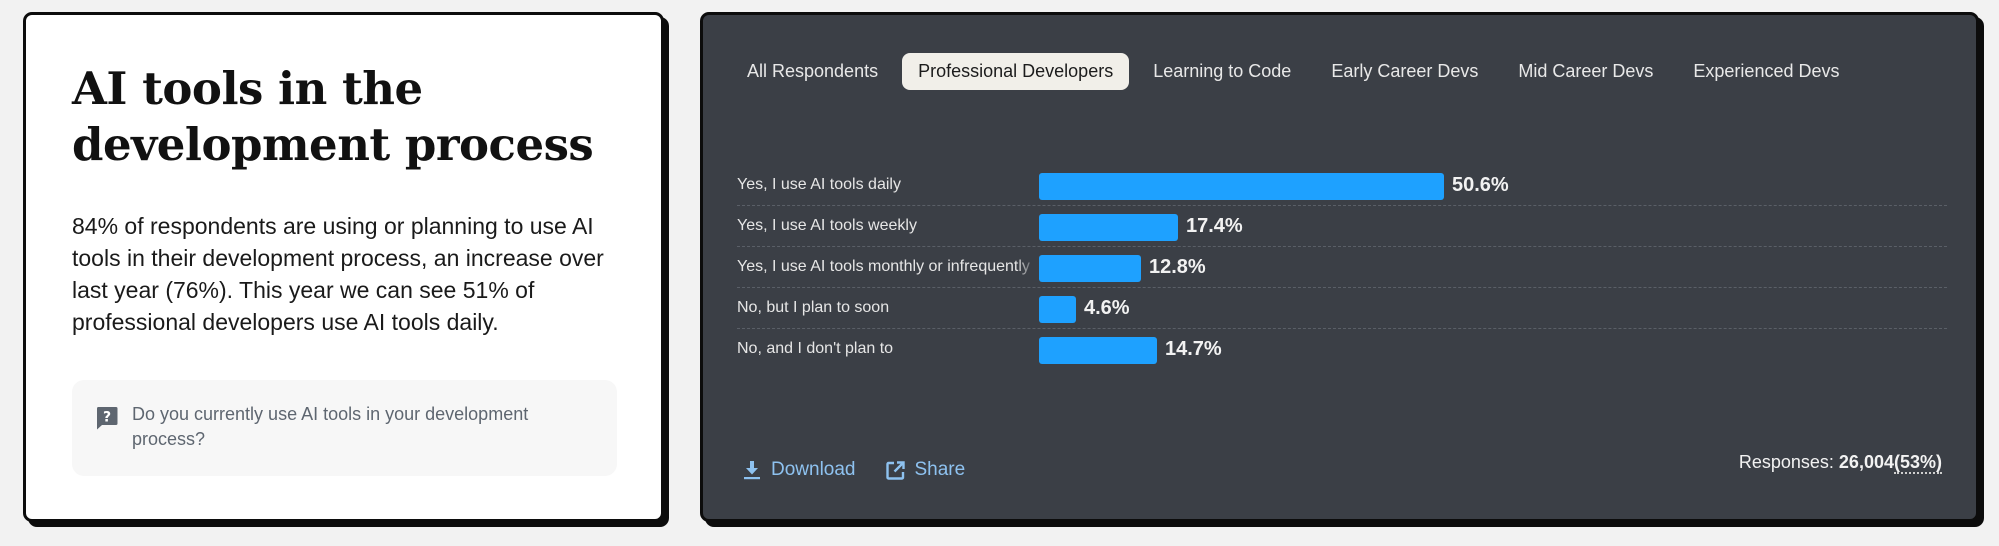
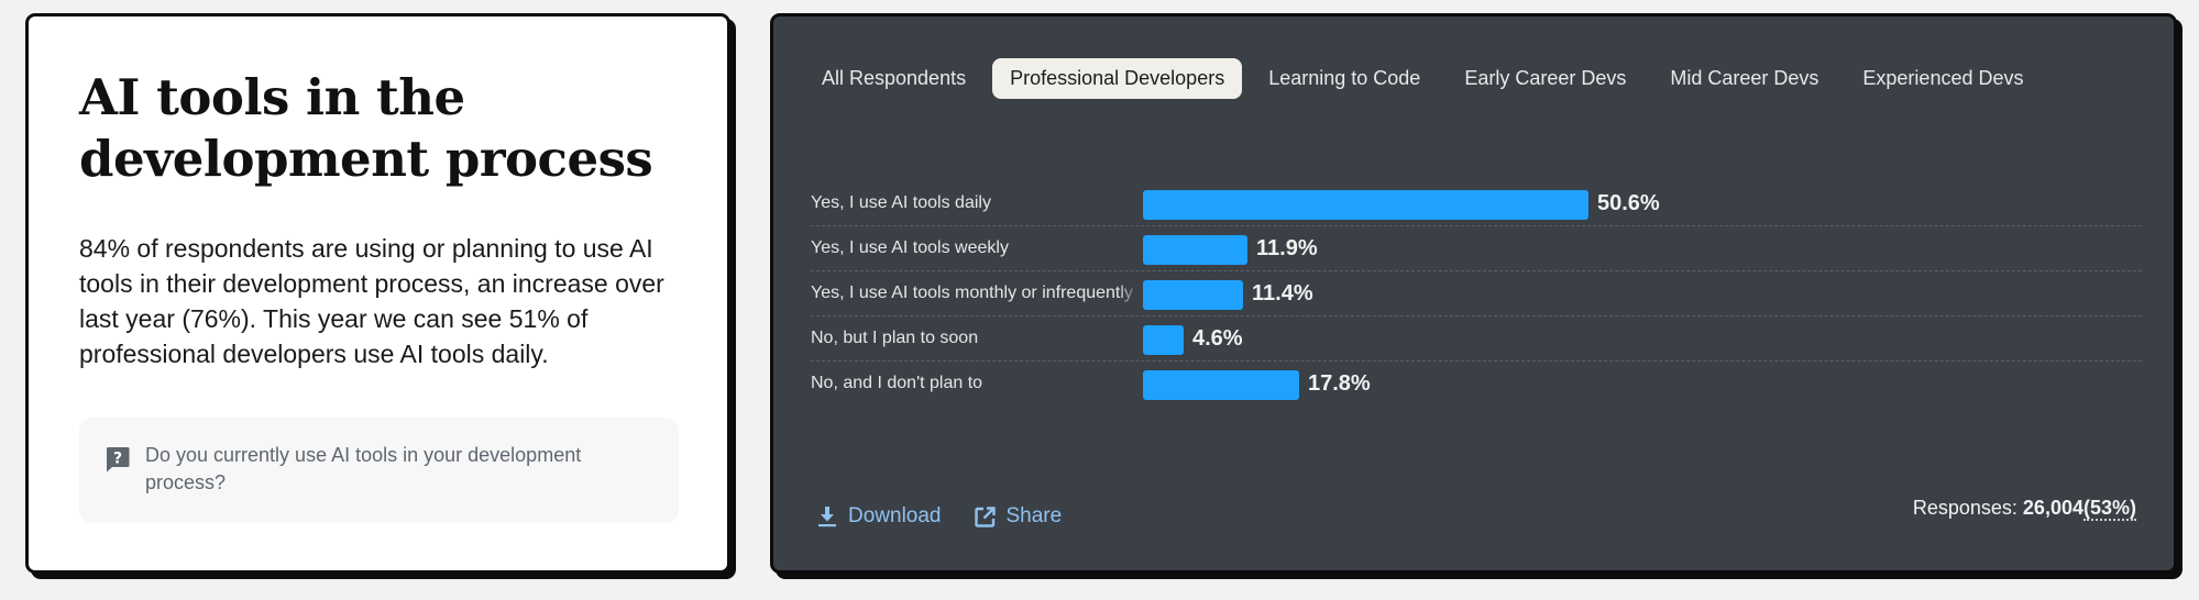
Yes, I use AI tools weekly: 17.4% -> 11.9%
Yes, I use AI tools monthly or infrequently: 12.8% -> 11.4%
No, and I don't plan to: 14.7% -> 17.8%
